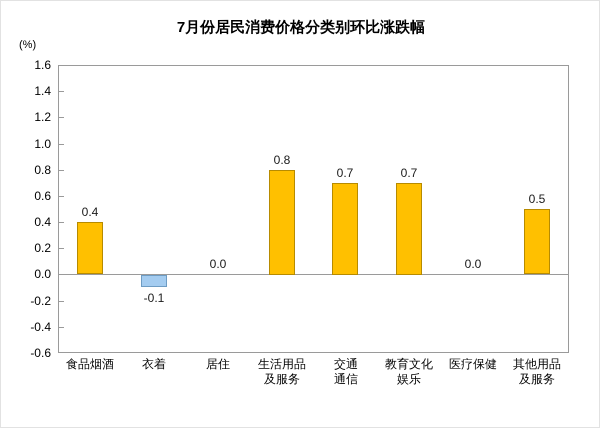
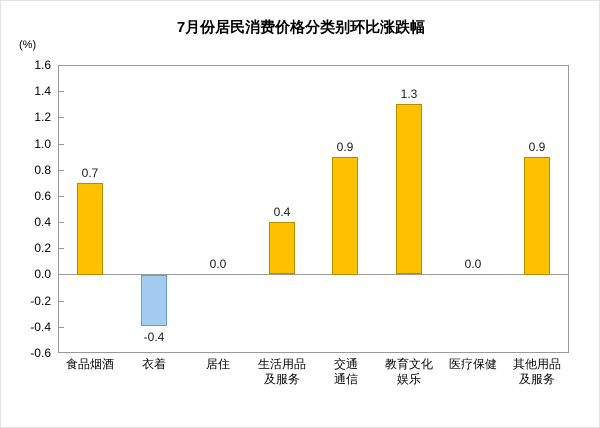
食品烟酒: 0.4 -> 0.7
衣着: -0.1 -> -0.4
生活用品及服务: 0.8 -> 0.4
交通通信: 0.7 -> 0.9
教育文化娱乐: 0.7 -> 1.3
其他用品及服务: 0.5 -> 0.9
